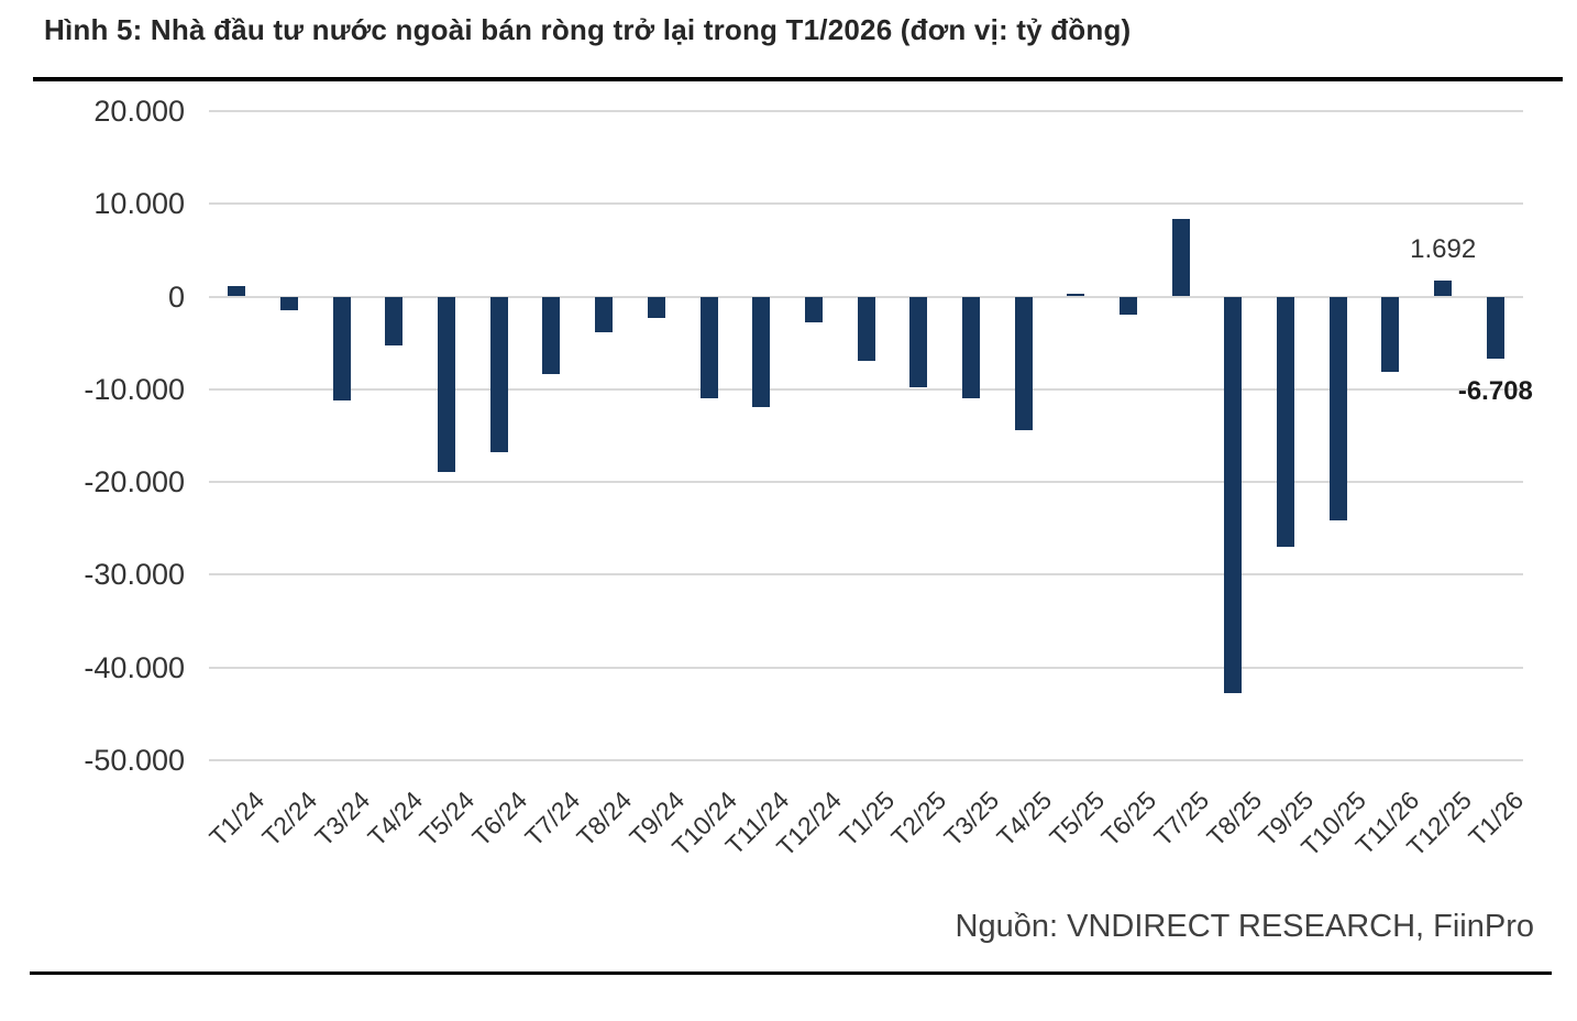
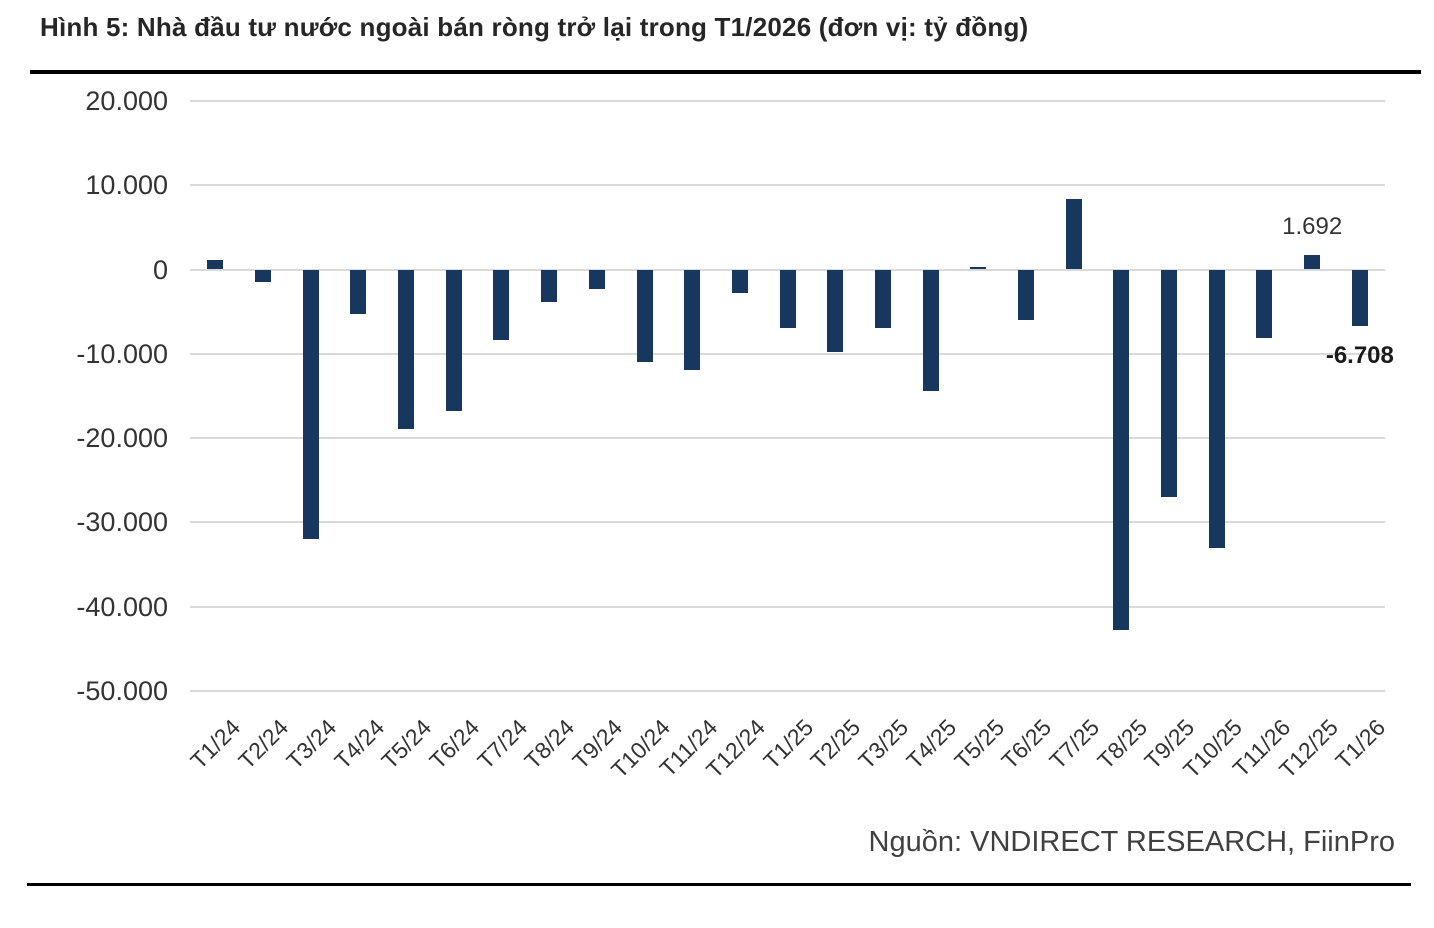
T3/24: -11000 -> -32000
T3/25: -11000 -> -7000
T6/25: -2000 -> -6000
T10/25: -24000 -> -33000
